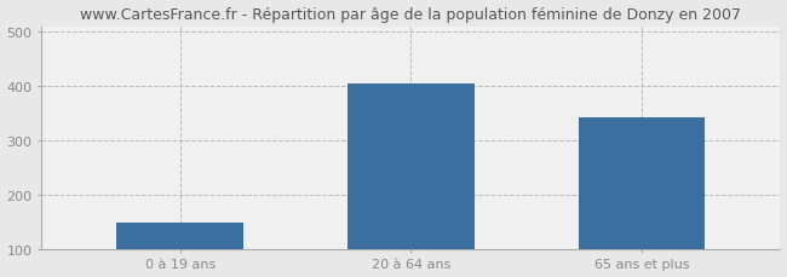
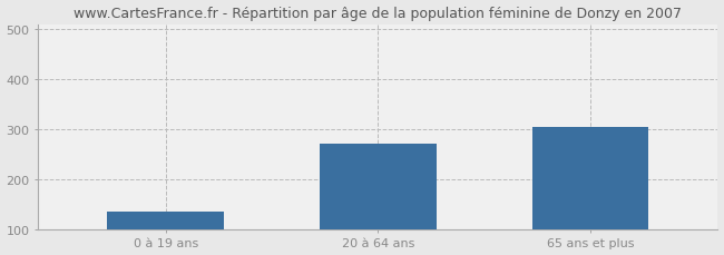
0 à 19 ans: 148 -> 135
20 à 64 ans: 405 -> 270
65 ans et plus: 343 -> 305
